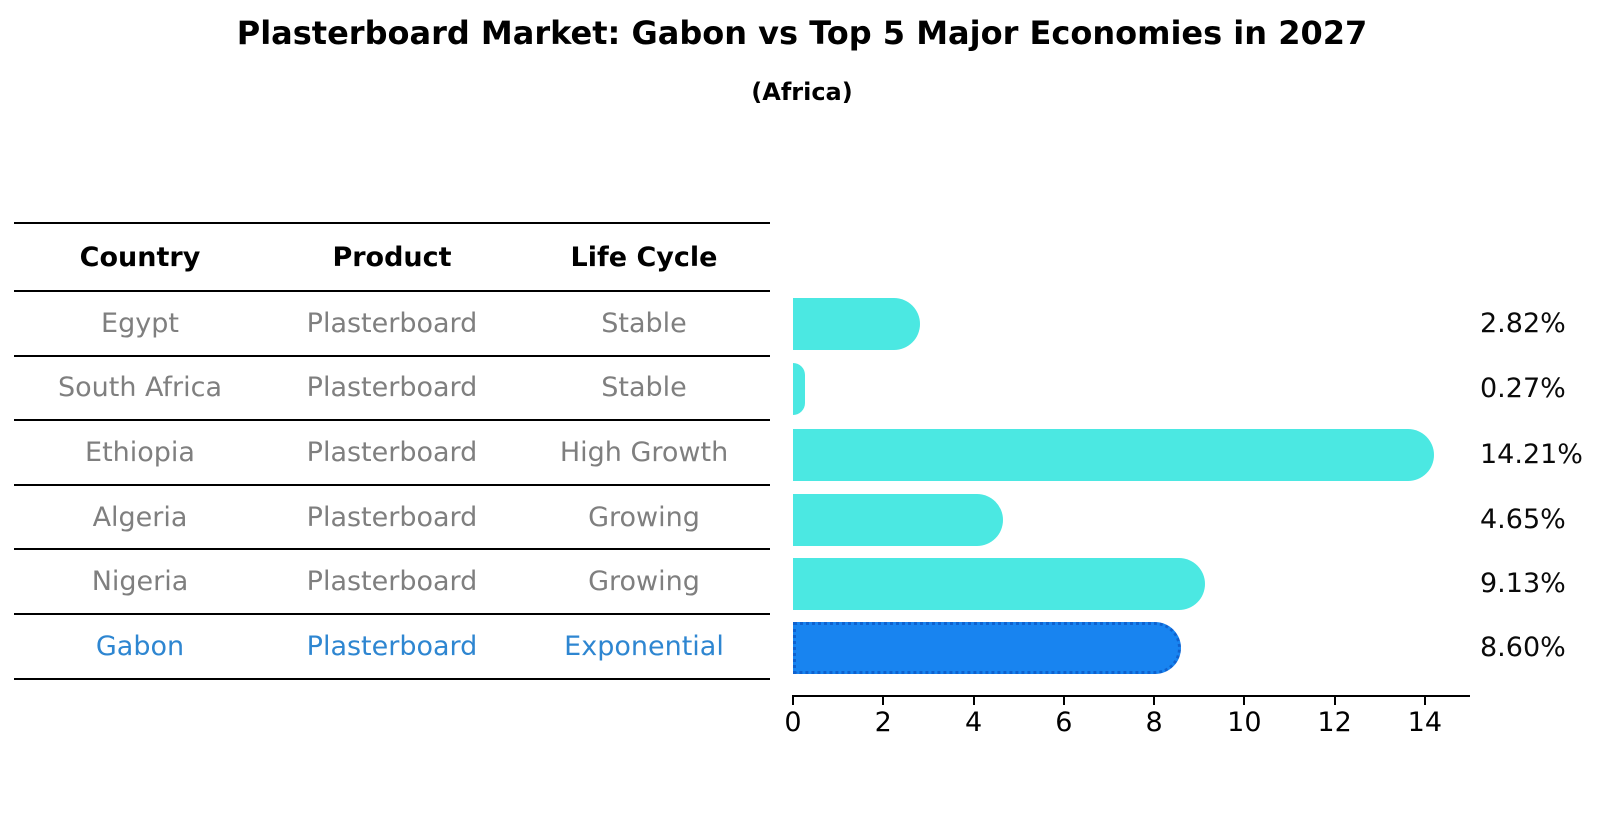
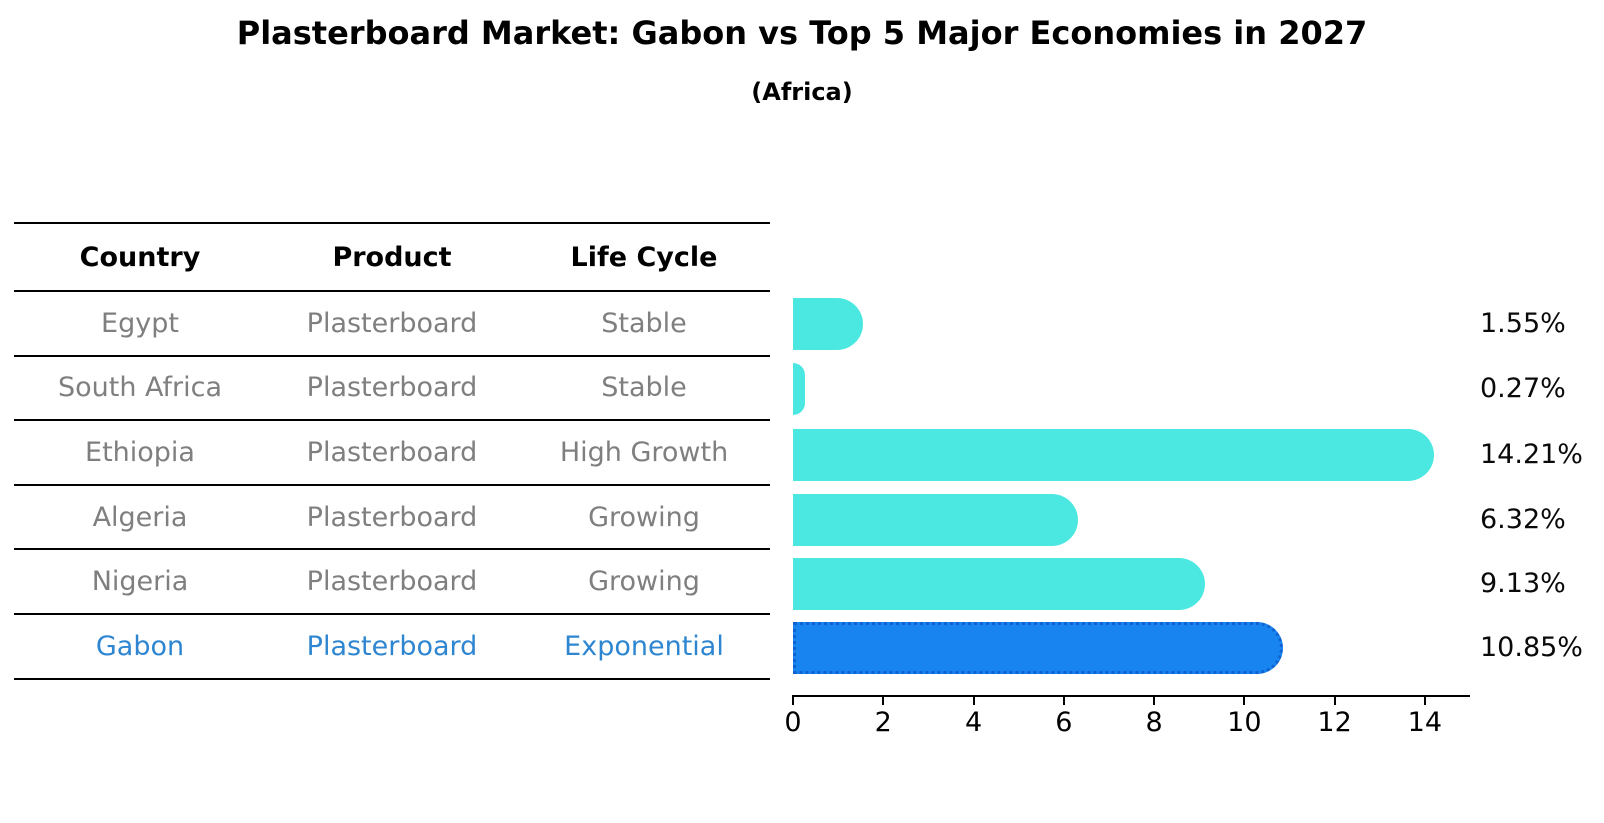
Egypt: 2.82% -> 1.55%
Algeria: 4.65% -> 6.32%
Gabon: 8.60% -> 10.85%
